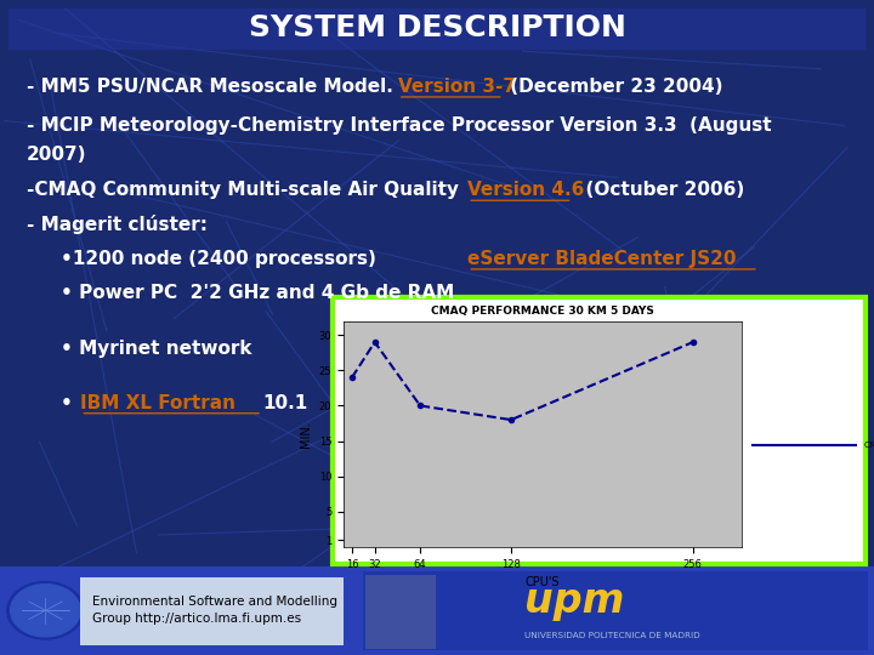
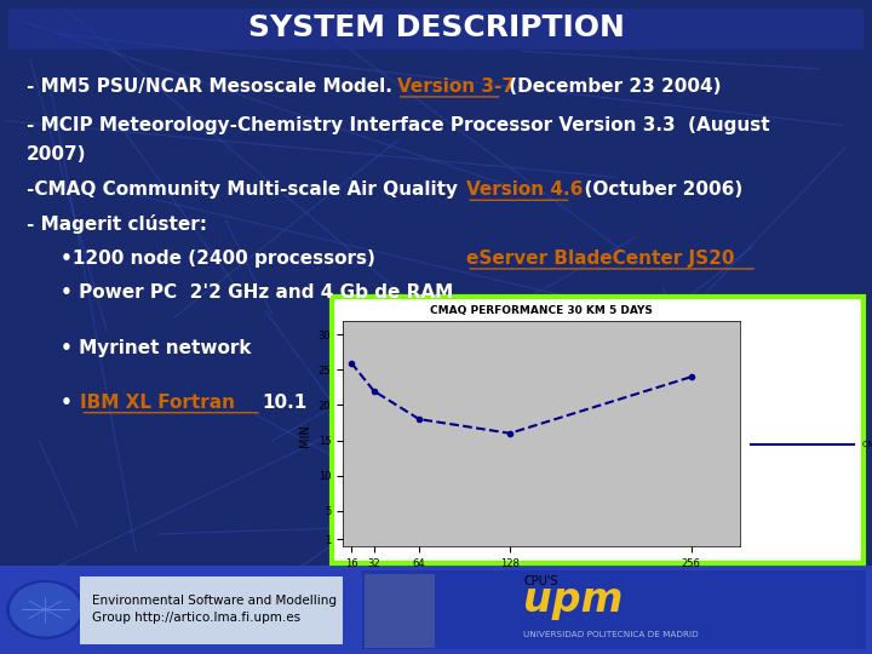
16: 24 -> 26
32: 29 -> 22
64: 20 -> 18
128: 18 -> 16
256: 29 -> 24
